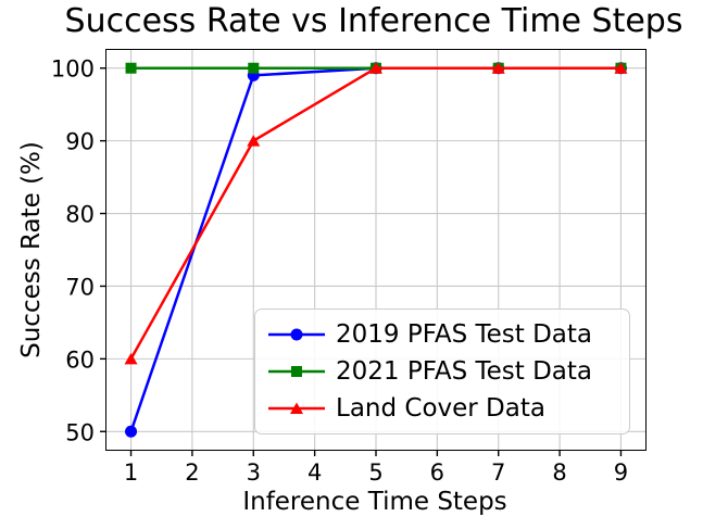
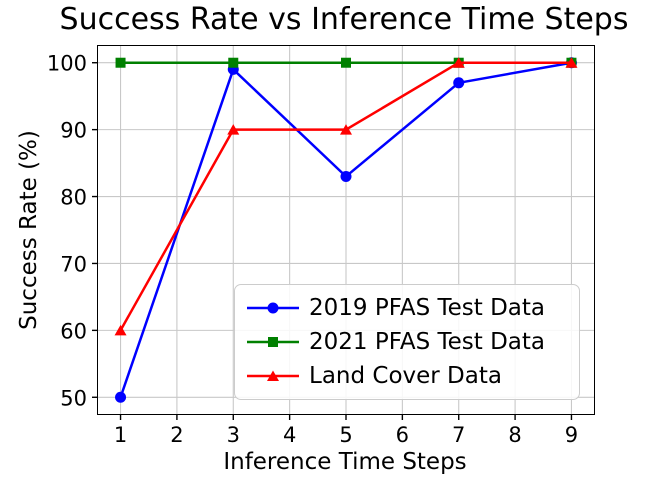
2019 PFAS Test Data/5: 100 -> 83
Land Cover Data/5: 100 -> 90
2019 PFAS Test Data/7: 100 -> 97
